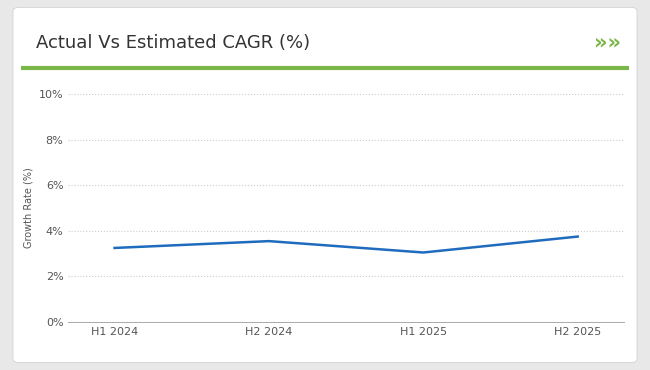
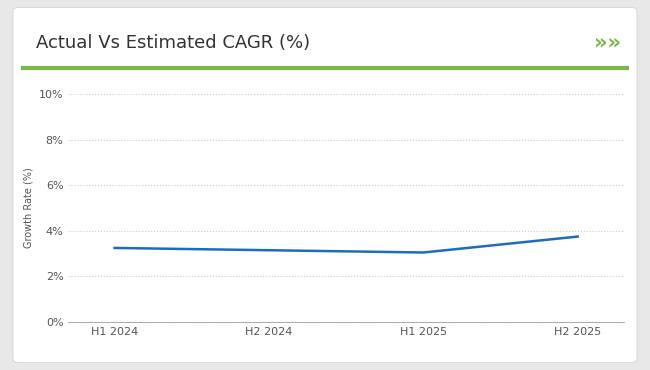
H2 2024: 3.55% -> 3.15%
